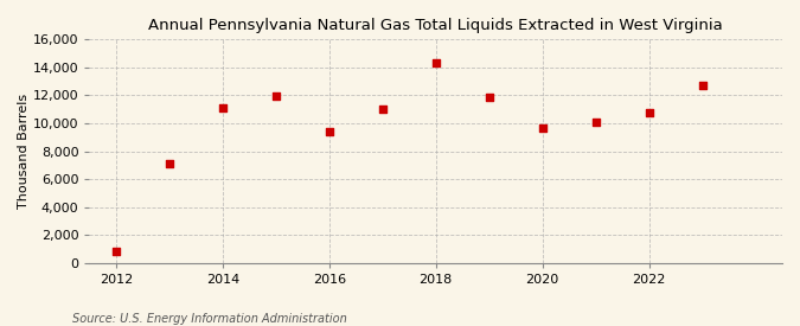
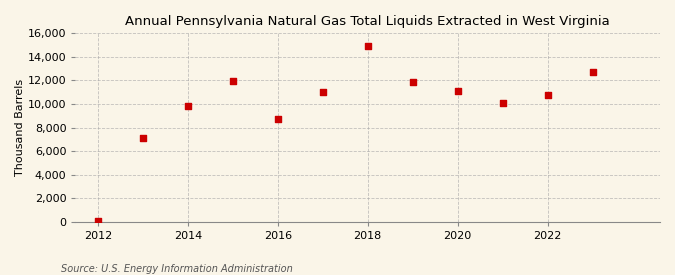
2012: 800 -> 100
2014: 11,100 -> 9,800
2016: 9,400 -> 8,700
2018: 14,300 -> 15,000
2020: 9,700 -> 11,100
